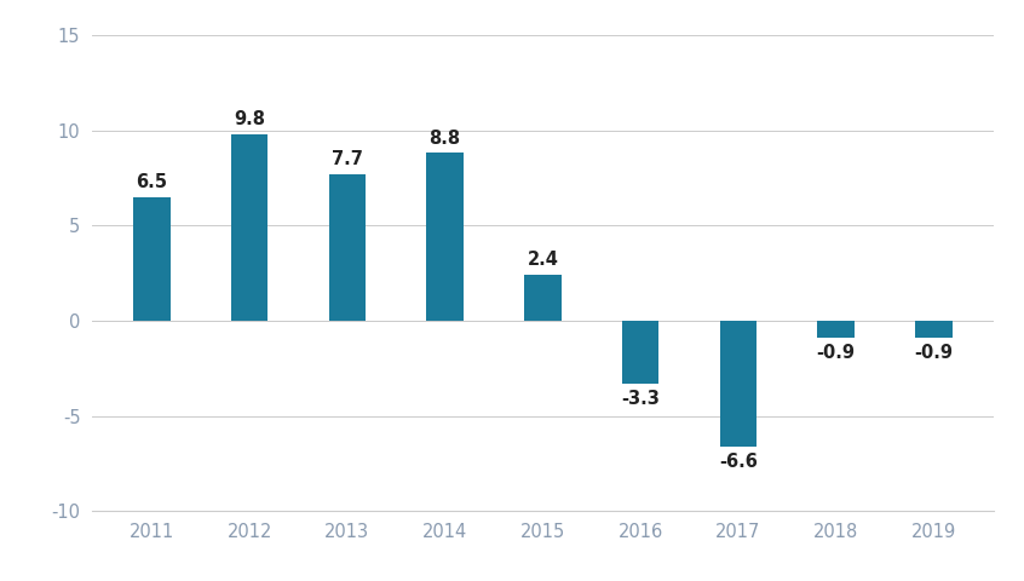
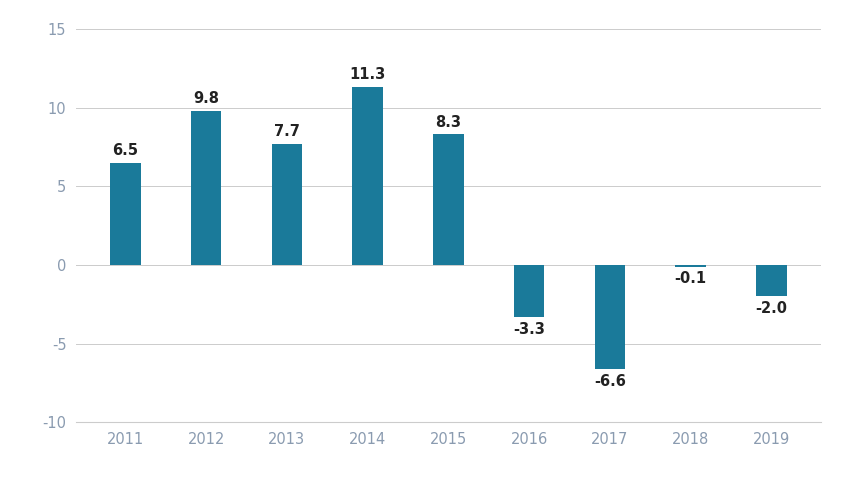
2014: 8.8 -> 11.3
2015: 2.4 -> 8.3
2018: -0.9 -> -0.1
2019: -0.9 -> -2.0
